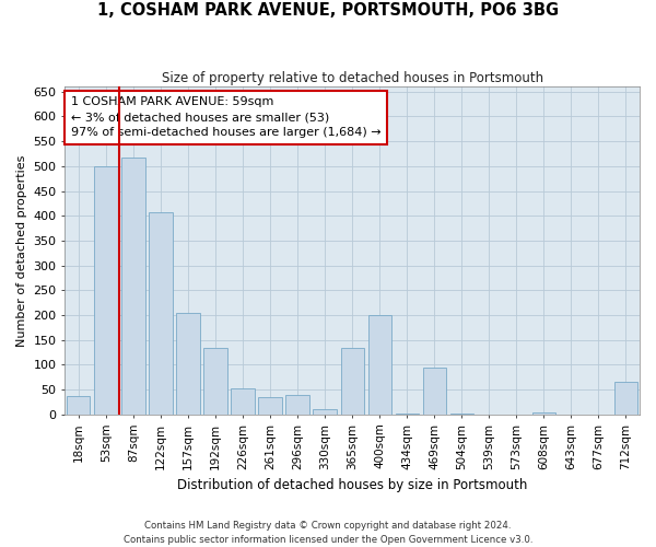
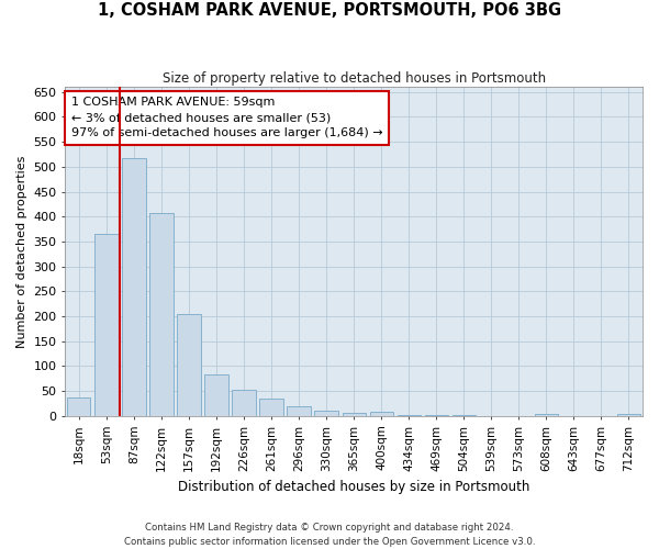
53sqm: 500 -> 365
192sqm: 135 -> 83
296sqm: 40 -> 20
365sqm: 135 -> 7
400sqm: 200 -> 8
469sqm: 95 -> 2
712sqm: 65 -> 5
